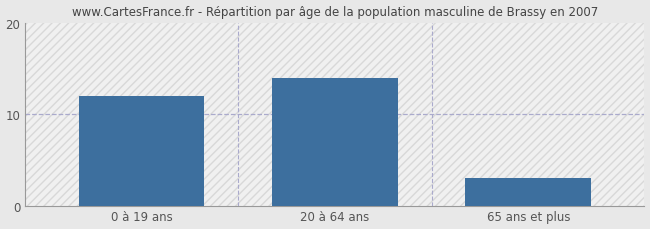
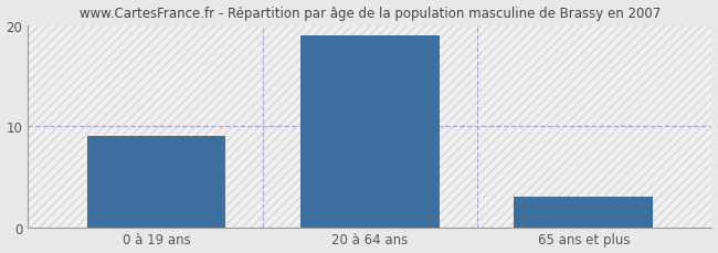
0 à 19 ans: 12 -> 9
20 à 64 ans: 14 -> 19
